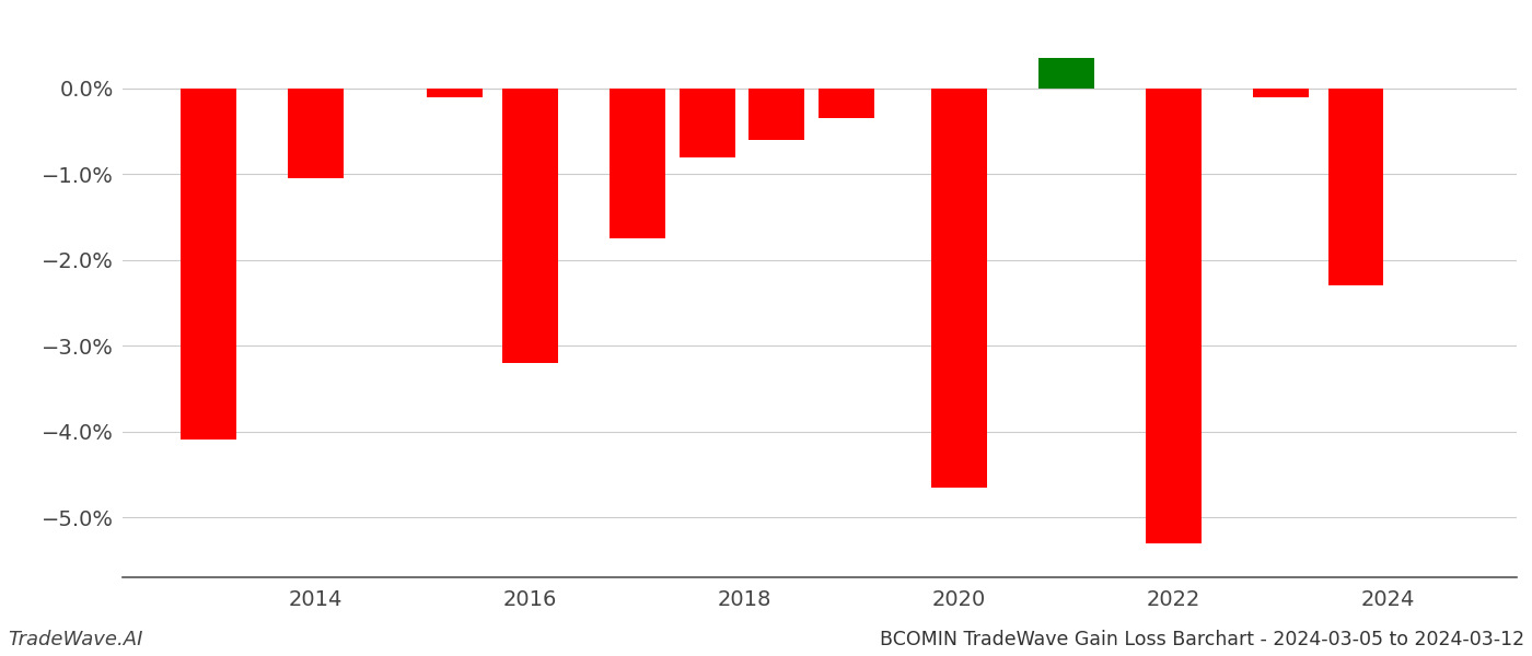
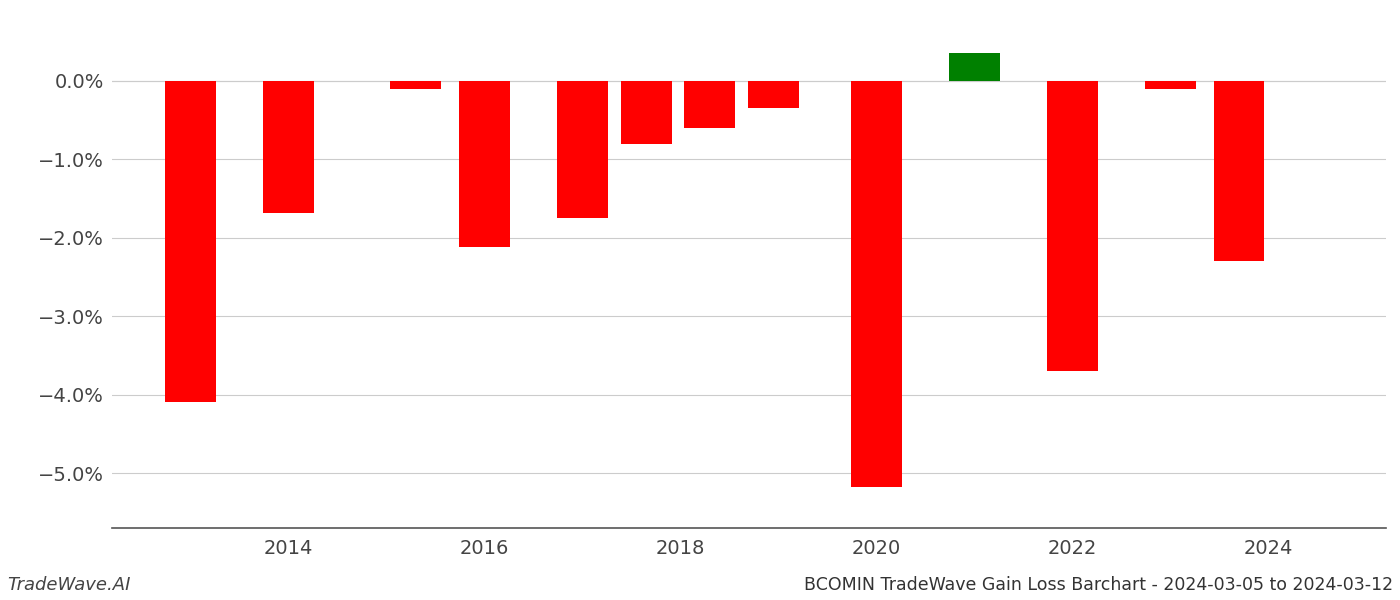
2014: -1.05% -> -1.68%
2016: -3.20% -> -2.12%
2020: -4.65% -> -5.18%
2022: -5.30% -> -3.70%
